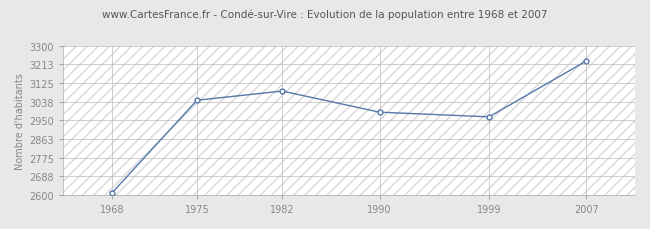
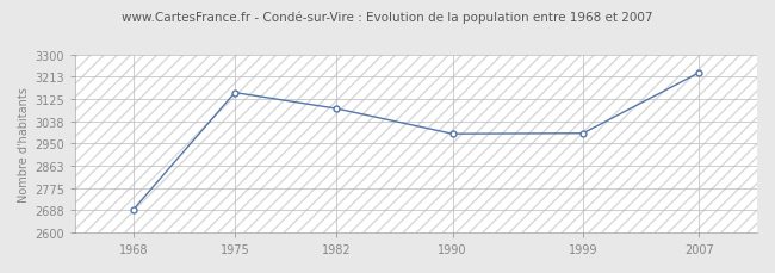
1968: 2609 -> 2690
1975: 3044 -> 3150
1999: 2966 -> 2990
